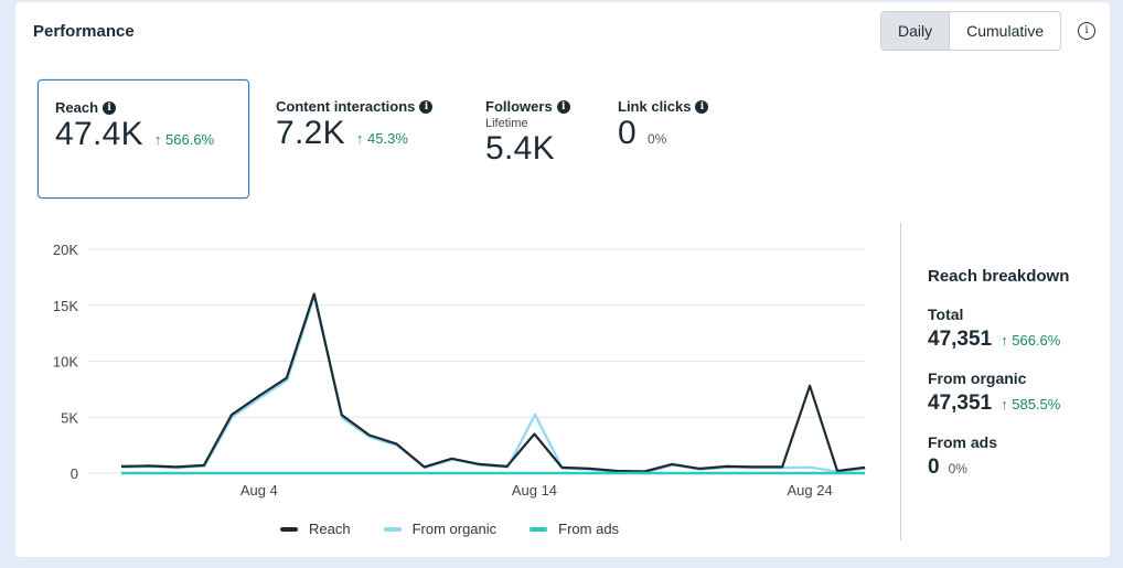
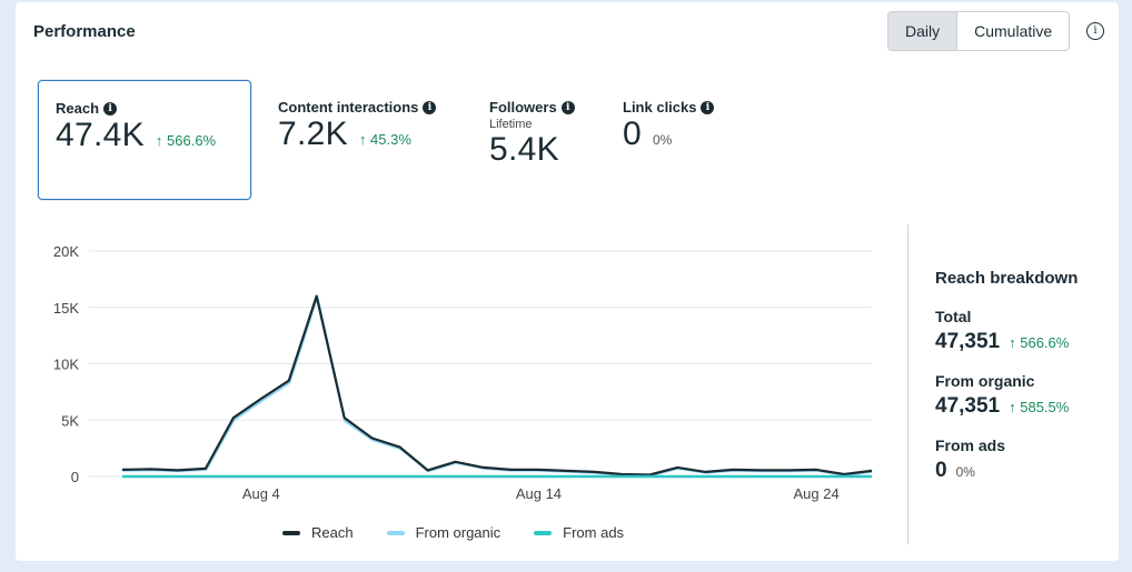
Reach/Aug 14: 3.5K -> 0.6K
From organic/Aug 14: 5.3K -> 0.6K
Reach/Aug 24: 7.8K -> 0.6K
